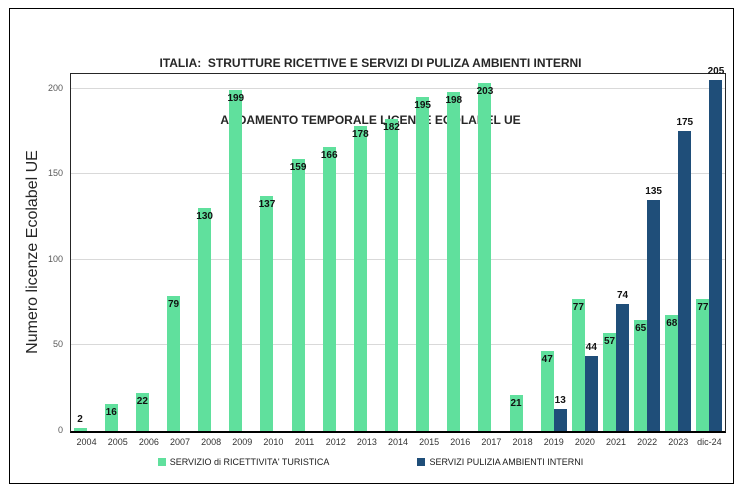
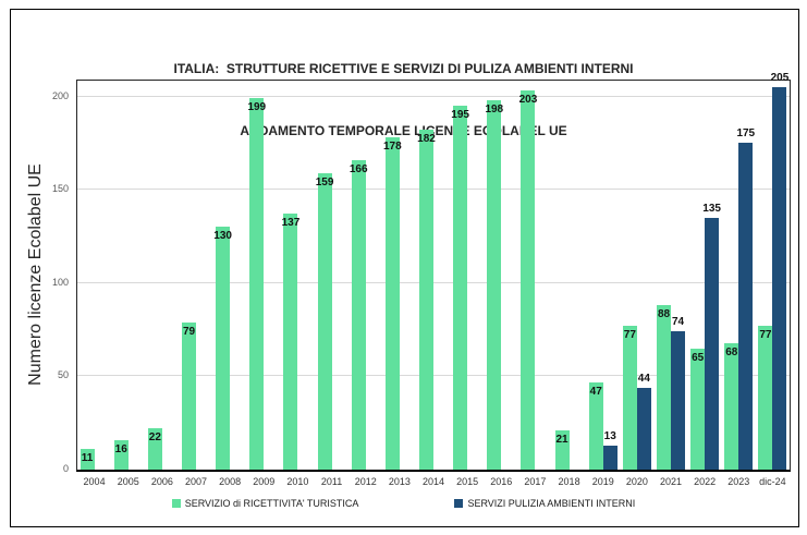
SERVIZIO di RICETTIVITA' TURISTICA/2004: 2 -> 11
SERVIZIO di RICETTIVITA' TURISTICA/2021: 57 -> 88
